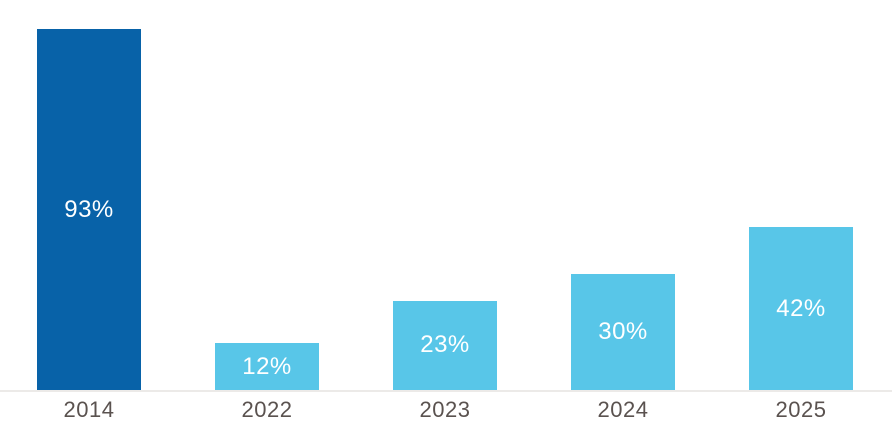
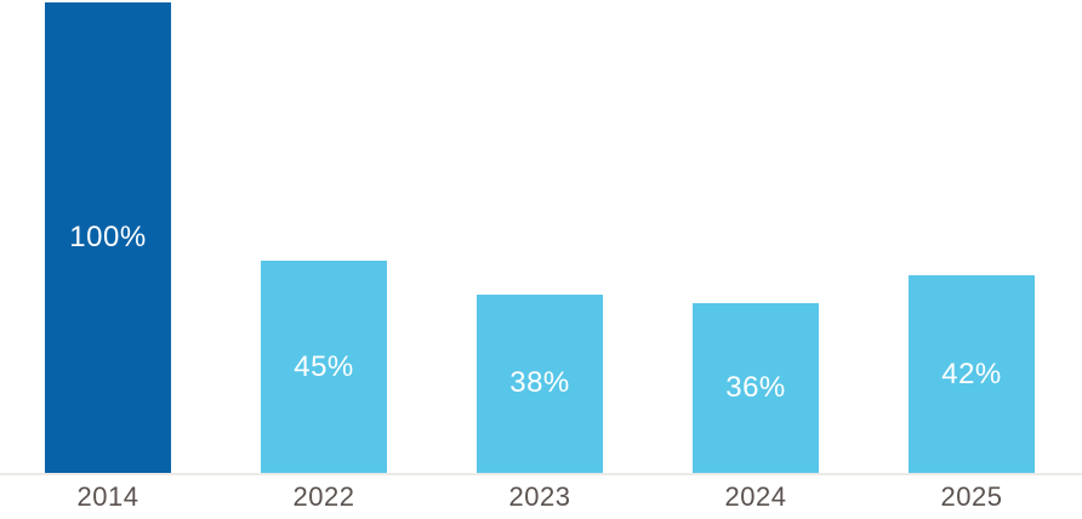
2014: 93% -> 100%
2022: 12% -> 45%
2023: 23% -> 38%
2024: 30% -> 36%
